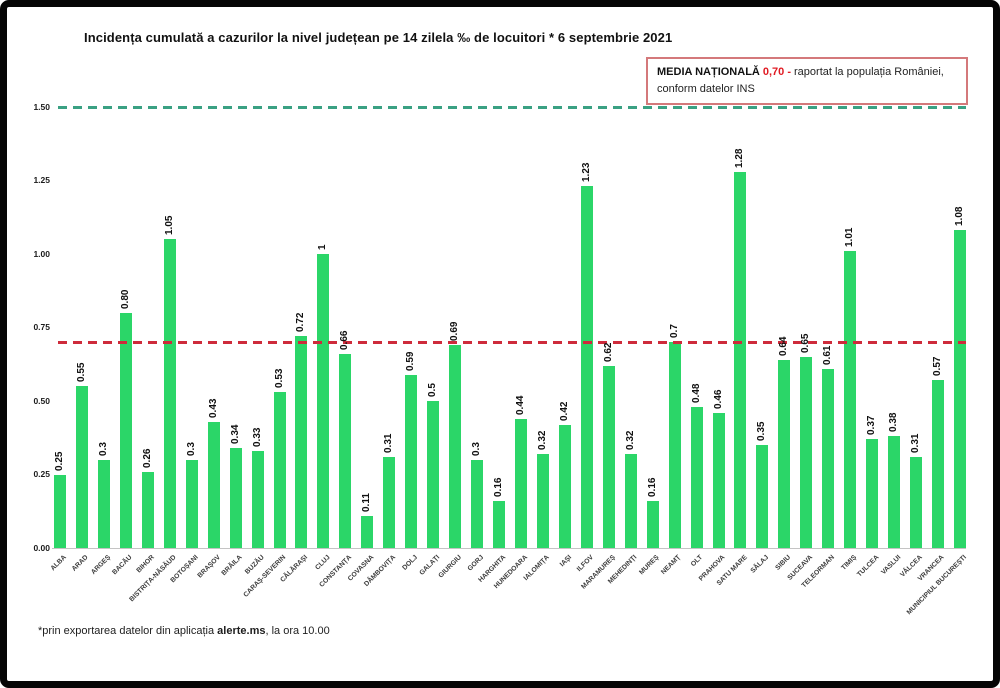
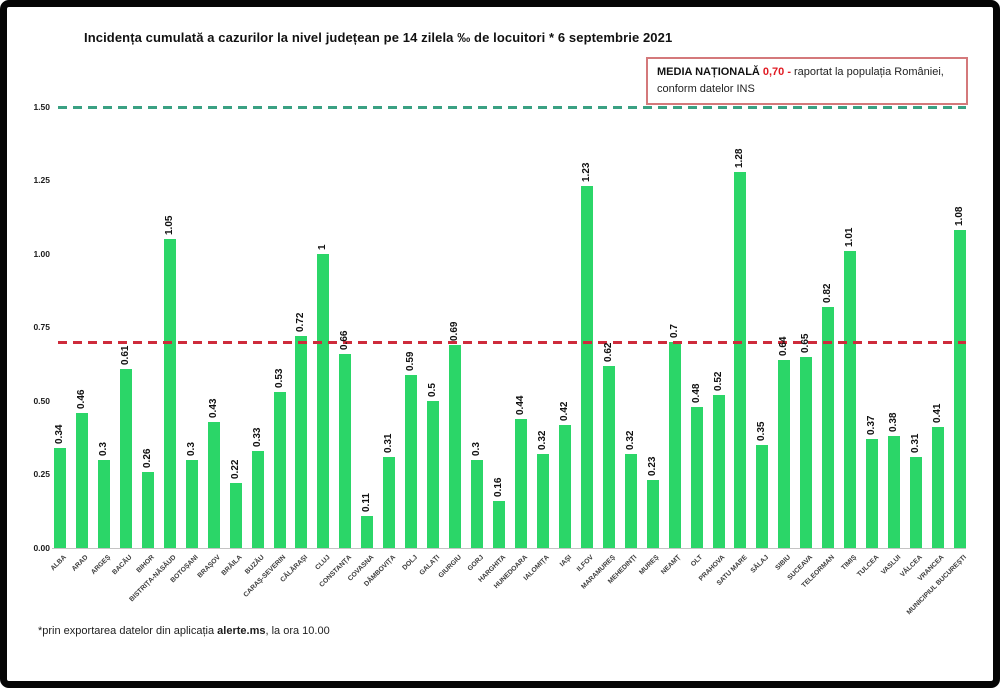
ALBA: 0.25 -> 0.34
ARAD: 0.55 -> 0.46
BACĂU: 0.80 -> 0.61
BRĂILA: 0.34 -> 0.22
MUREȘ: 0.16 -> 0.23
PRAHOVA: 0.46 -> 0.52
TELEORMAN: 0.61 -> 0.82
VRANCEA: 0.57 -> 0.41
